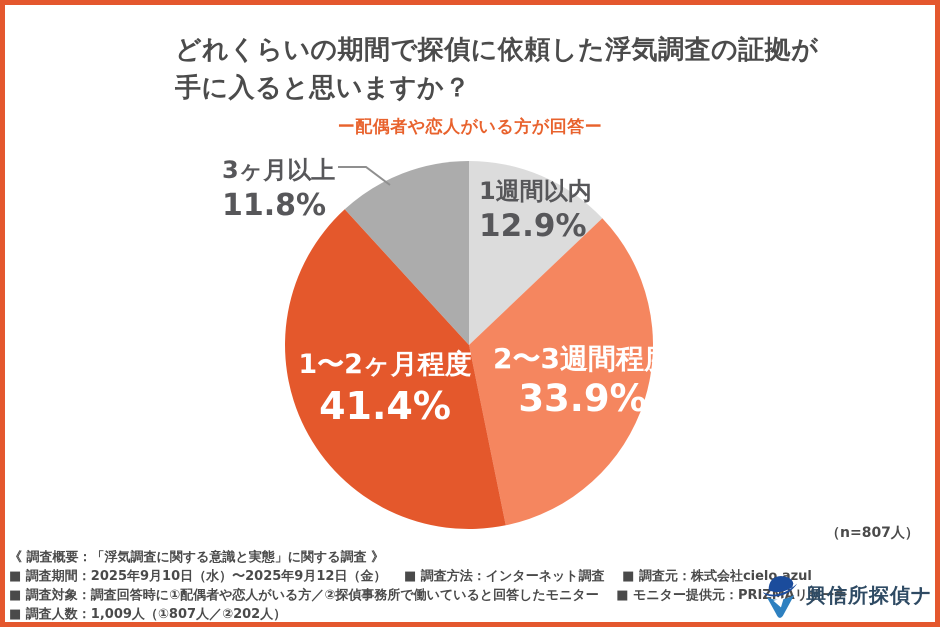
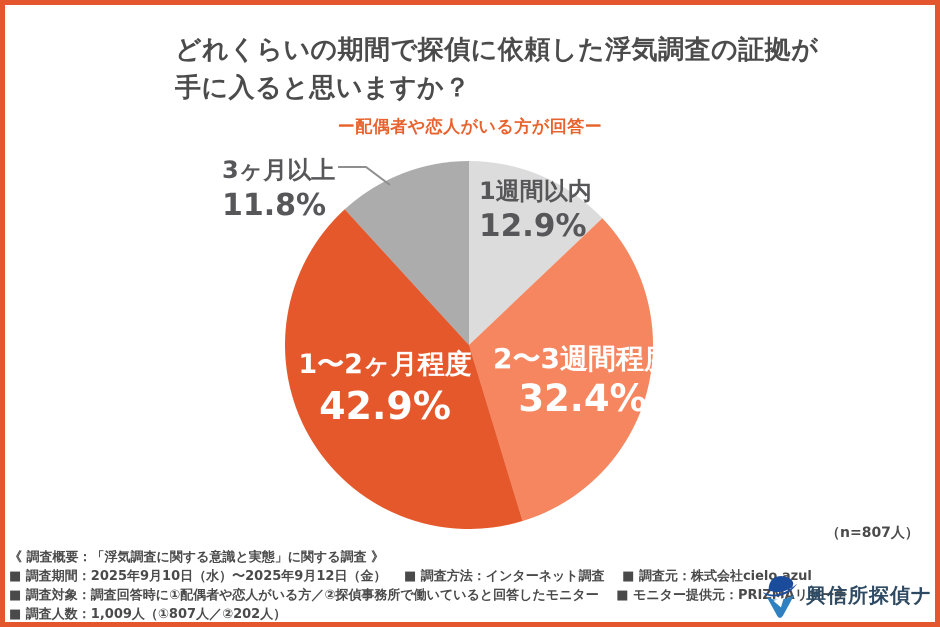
2〜3週間程度: 33.9 -> 32.4
1〜2ヶ月程度: 41.4 -> 42.9
